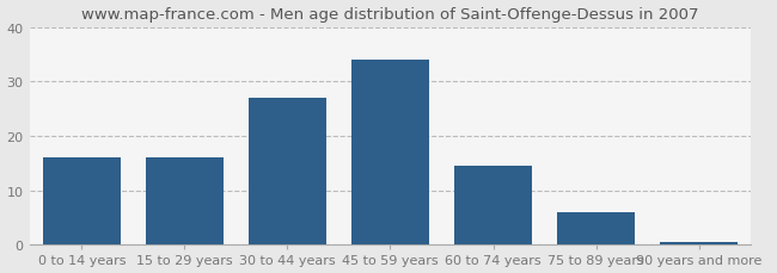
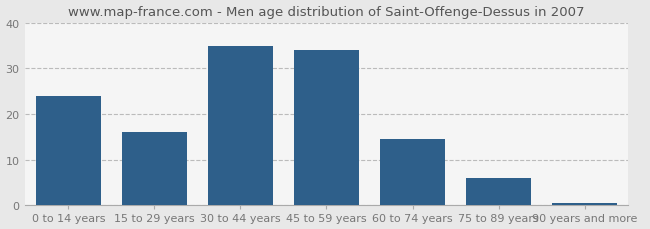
0 to 14 years: 16.0 -> 24.0
30 to 44 years: 27.0 -> 35.0
